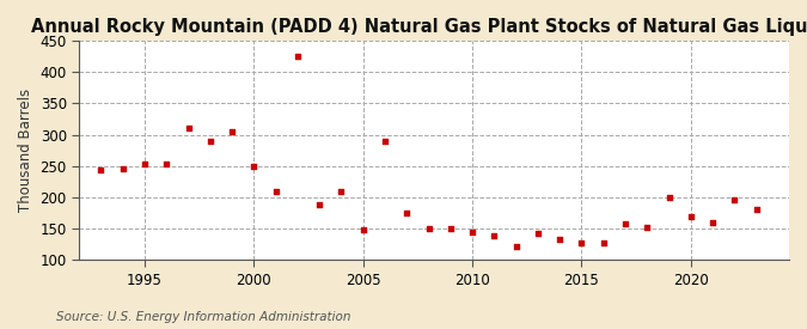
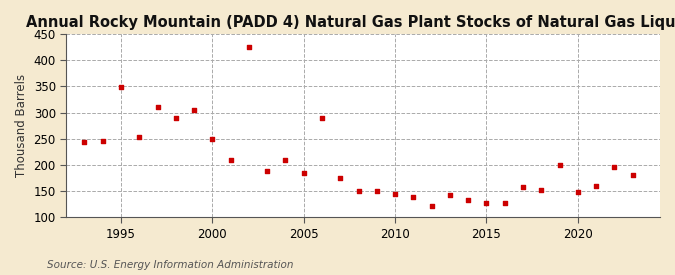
1995: 253 -> 348
2005: 148 -> 184
2020: 170 -> 148
